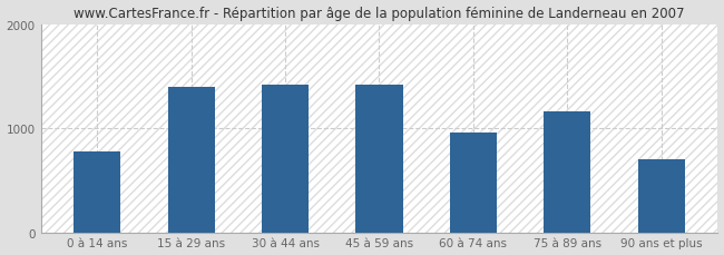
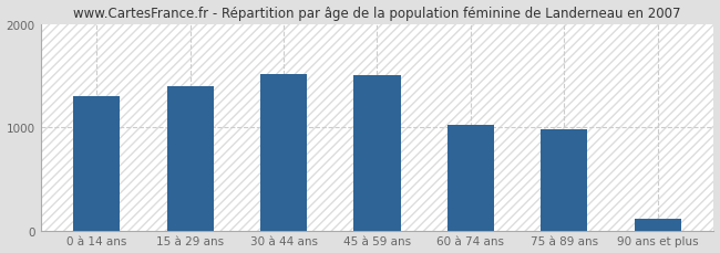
0 à 14 ans: 780 -> 1300
30 à 44 ans: 1420 -> 1510
45 à 59 ans: 1420 -> 1500
60 à 74 ans: 960 -> 1020
75 à 89 ans: 1160 -> 980
90 ans et plus: 700 -> 120
